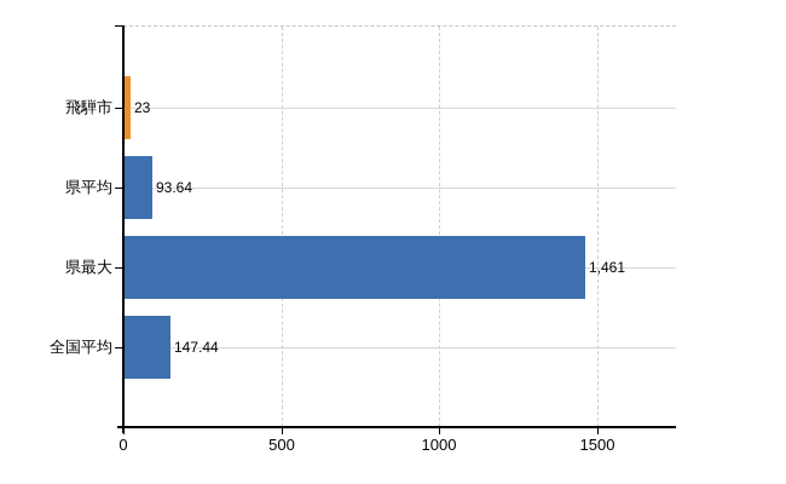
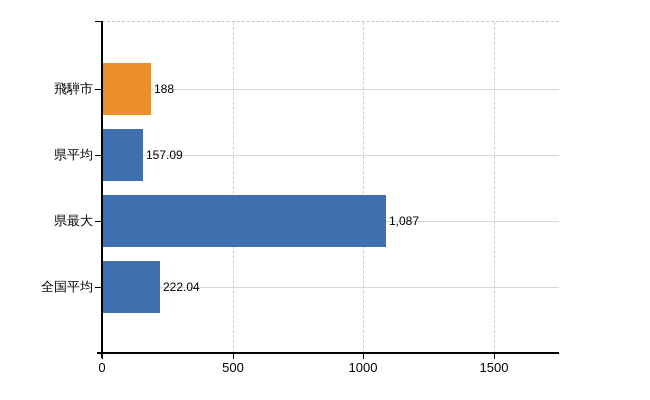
飛騨市: 23 -> 188
県平均: 93.64 -> 157.09
県最大: 1,461 -> 1,087
全国平均: 147.44 -> 222.04
